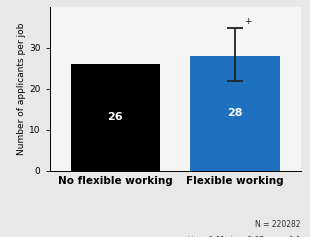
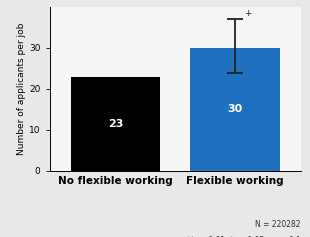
No flexible working: 26 -> 23
Flexible working: 28 -> 30
